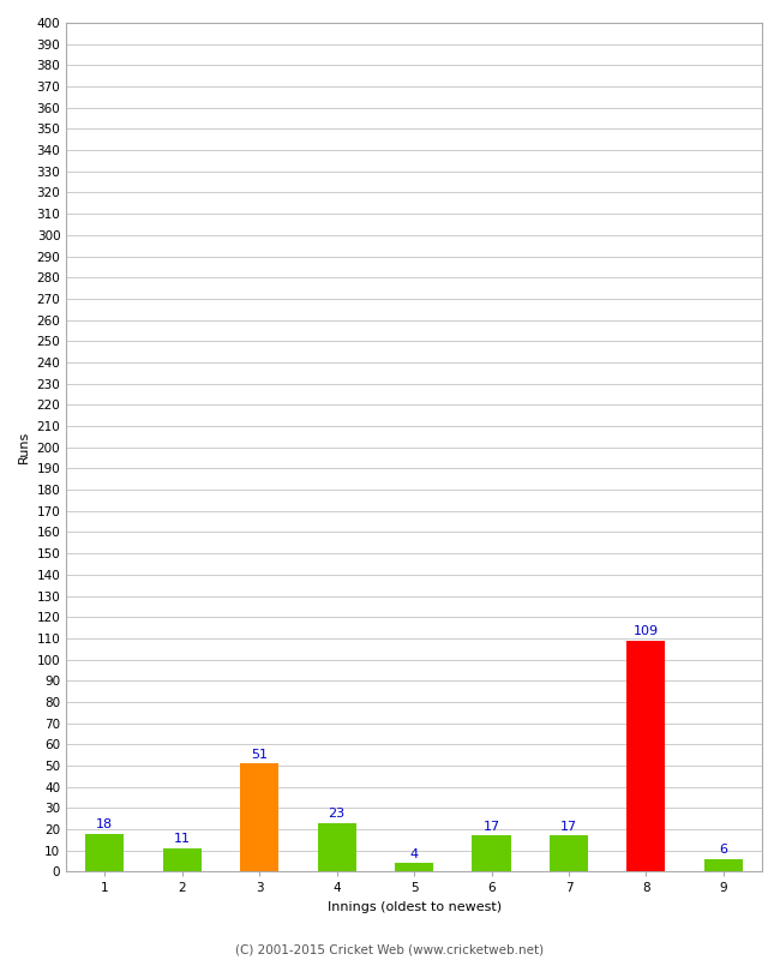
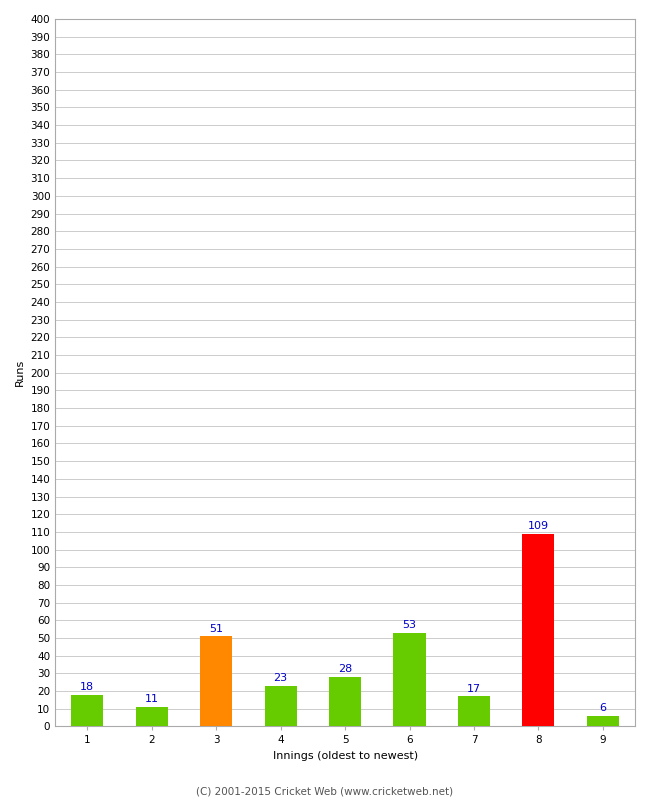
5: 4 -> 28
6: 17 -> 53
